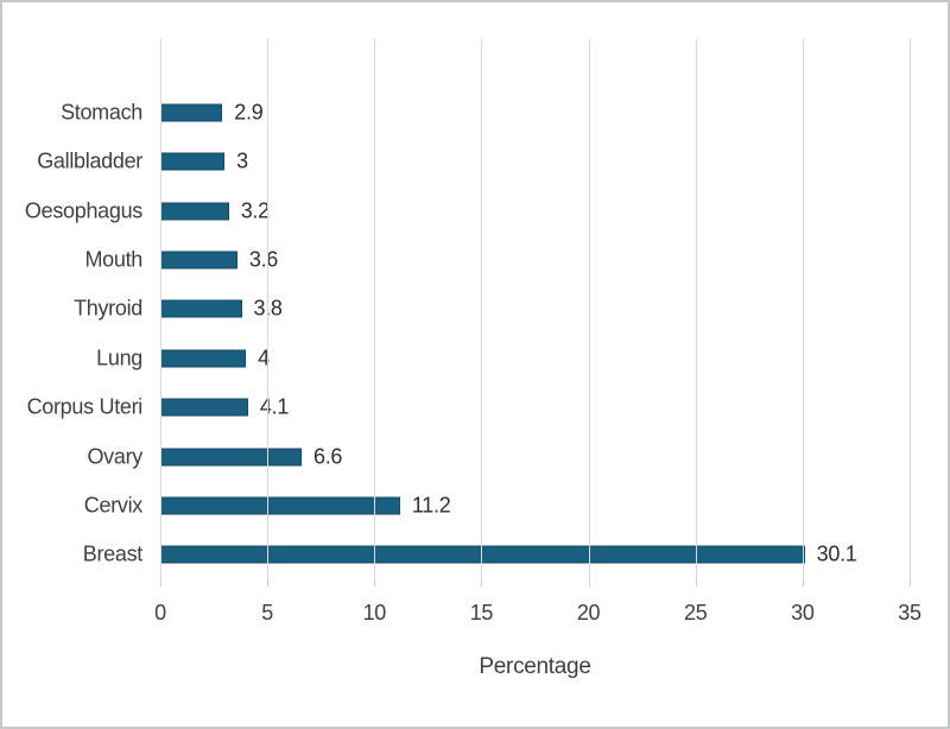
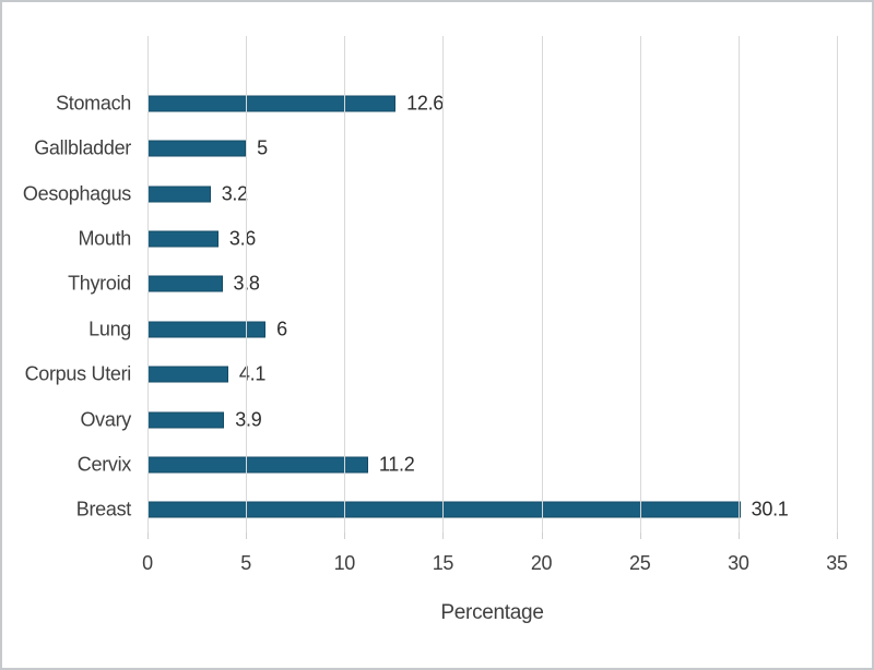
Stomach: 2.9 -> 12.6
Gallbladder: 3 -> 5
Lung: 4 -> 6
Ovary: 6.6 -> 3.9
